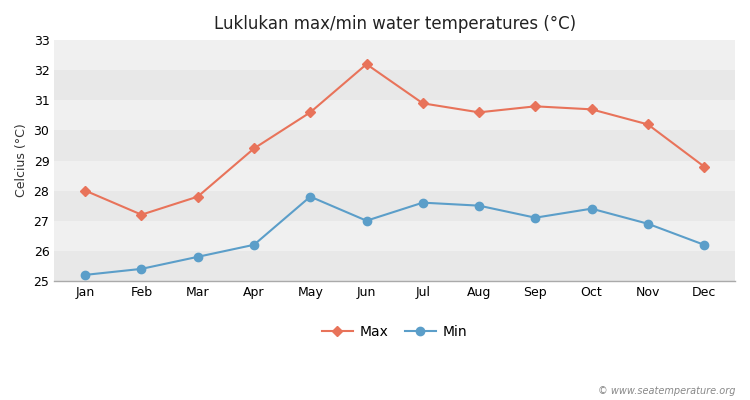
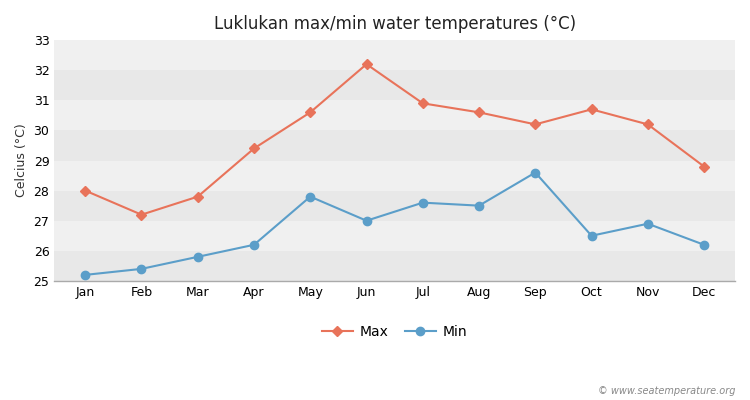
Max/Sep: 30.8 -> 30.2
Min/Sep: 27.1 -> 28.6
Min/Oct: 27.4 -> 26.5
